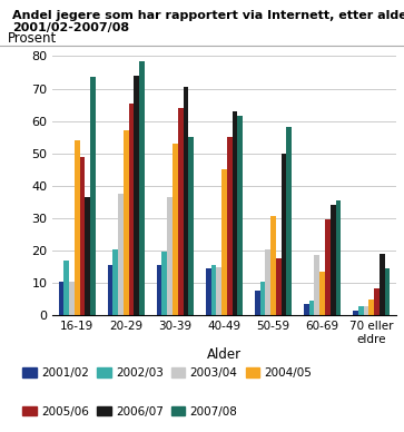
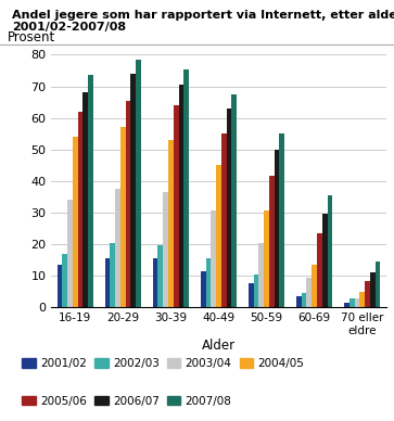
2001/02/16-19: 10.5 -> 13.5
2003/04/16-19: 10.5 -> 34.0
2005/06/16-19: 49.0 -> 62.0
2006/07/16-19: 36.5 -> 68.0
2007/08/30-39: 55.0 -> 75.5
2001/02/40-49: 14.5 -> 11.5
2003/04/40-49: 15.0 -> 30.5
2007/08/40-49: 61.5 -> 67.5
2005/06/50-59: 17.5 -> 41.5
2007/08/50-59: 58.0 -> 55.0
2003/04/60-69: 18.5 -> 9.5
2005/06/60-69: 29.5 -> 23.5
2006/07/60-69: 34.0 -> 29.5
2006/07/70 eller eldre: 19.0 -> 11.0
